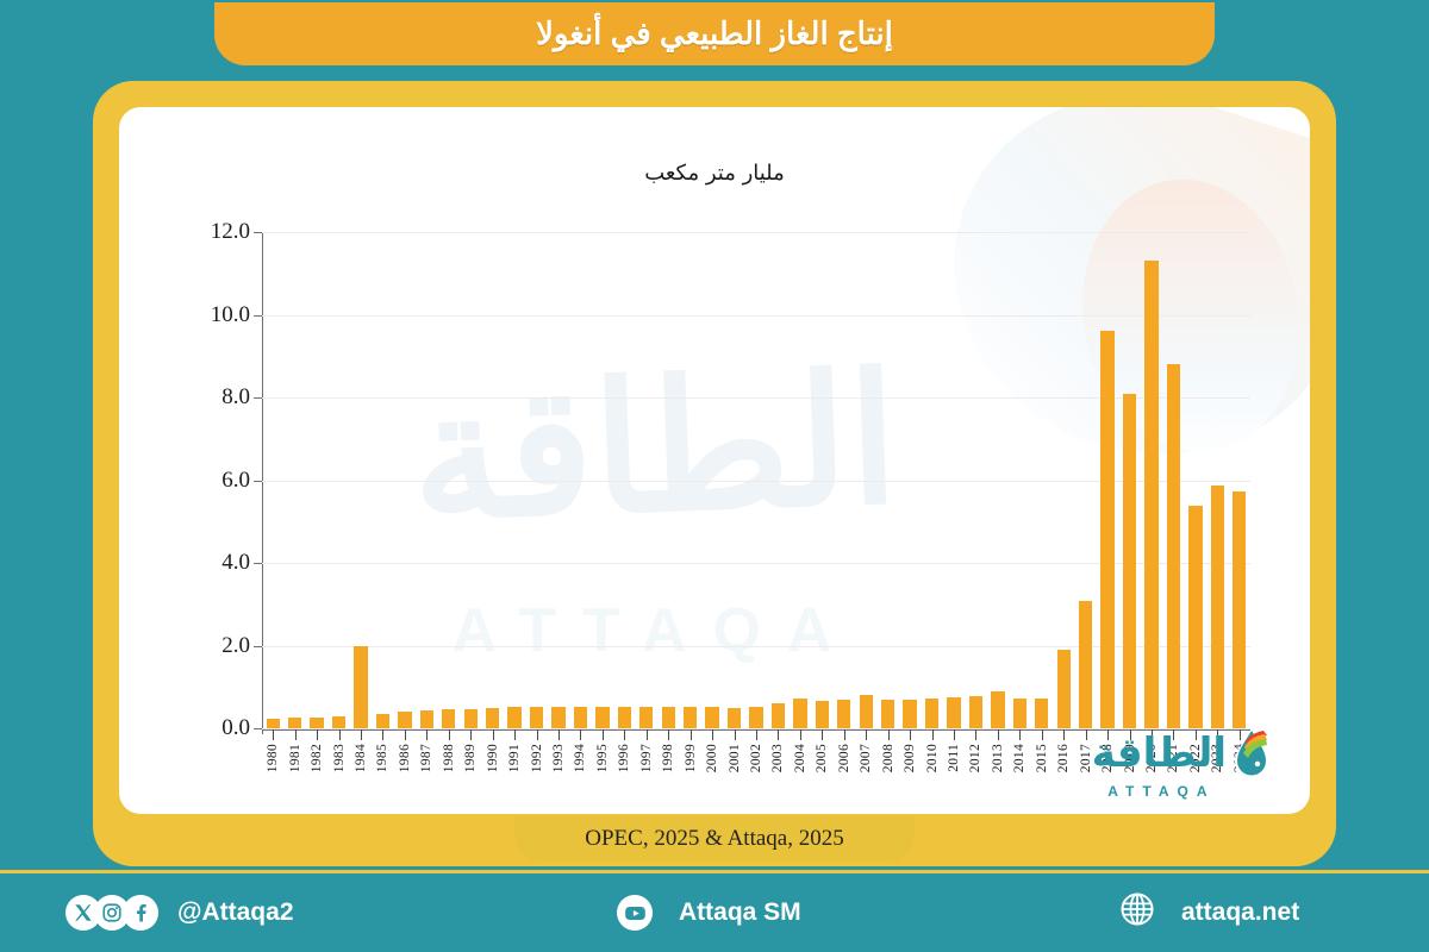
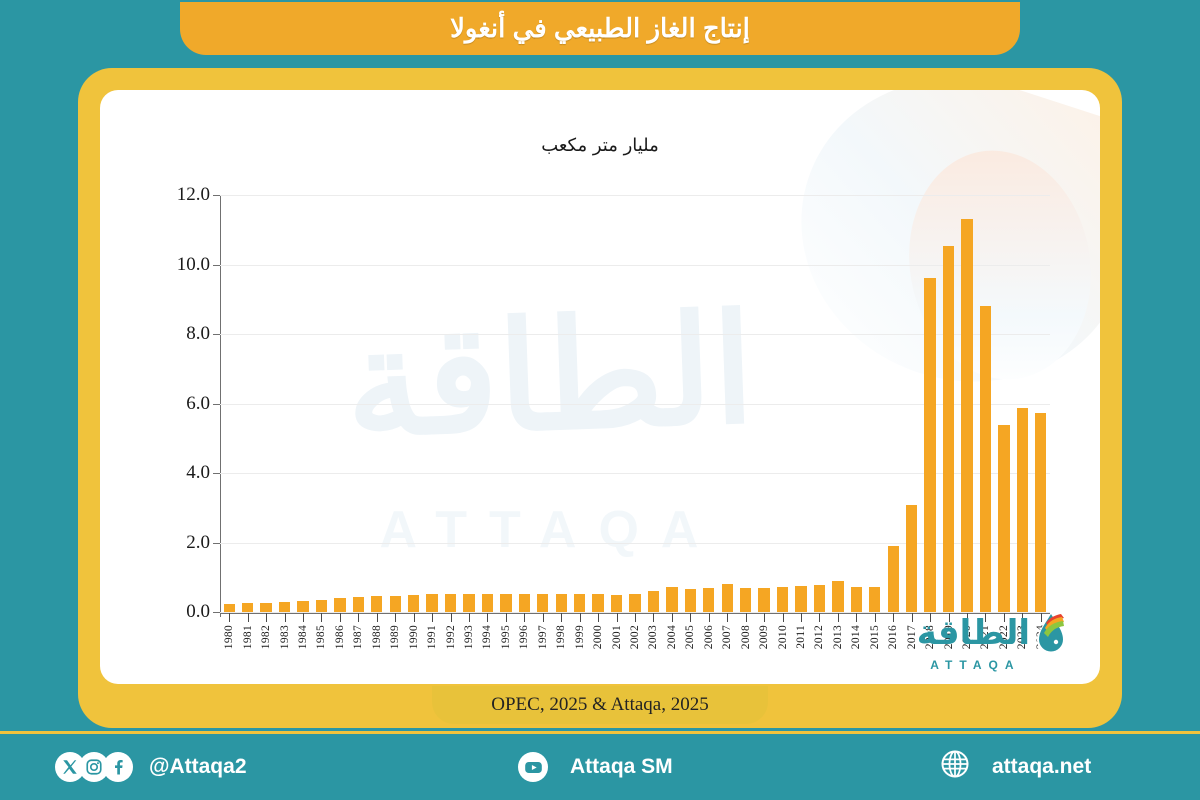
1984: 2.0 -> 0.3
2019: 8.1 -> 10.5
